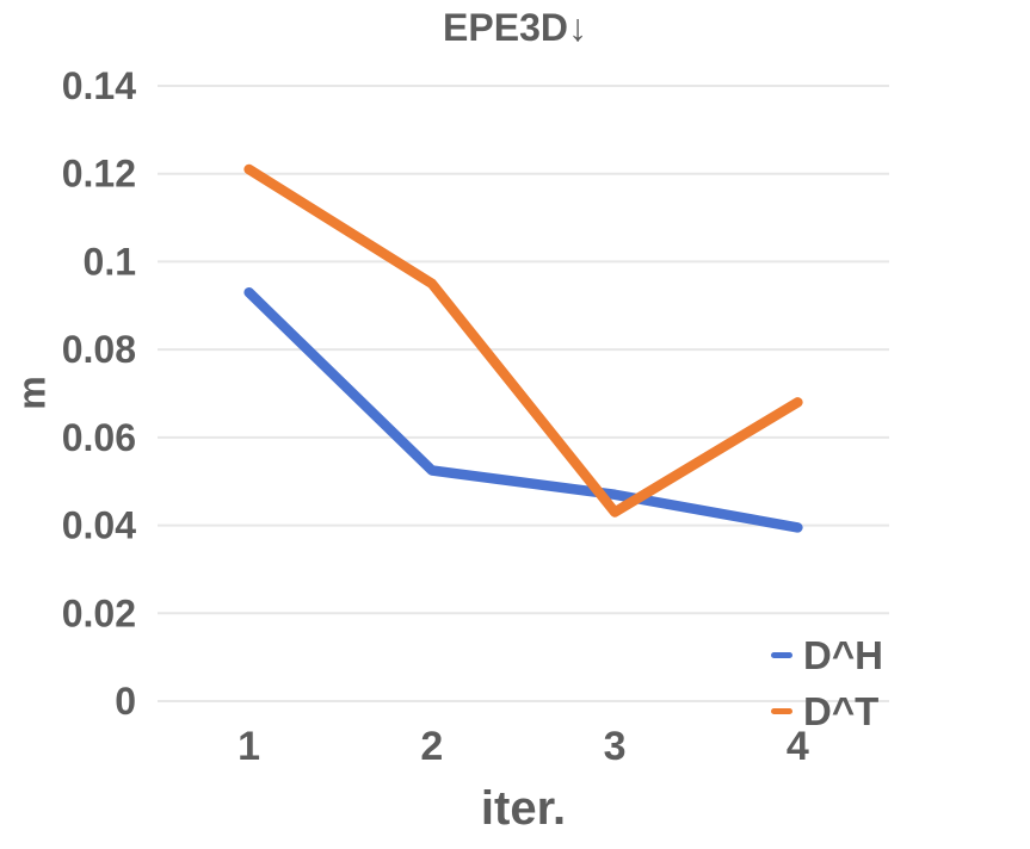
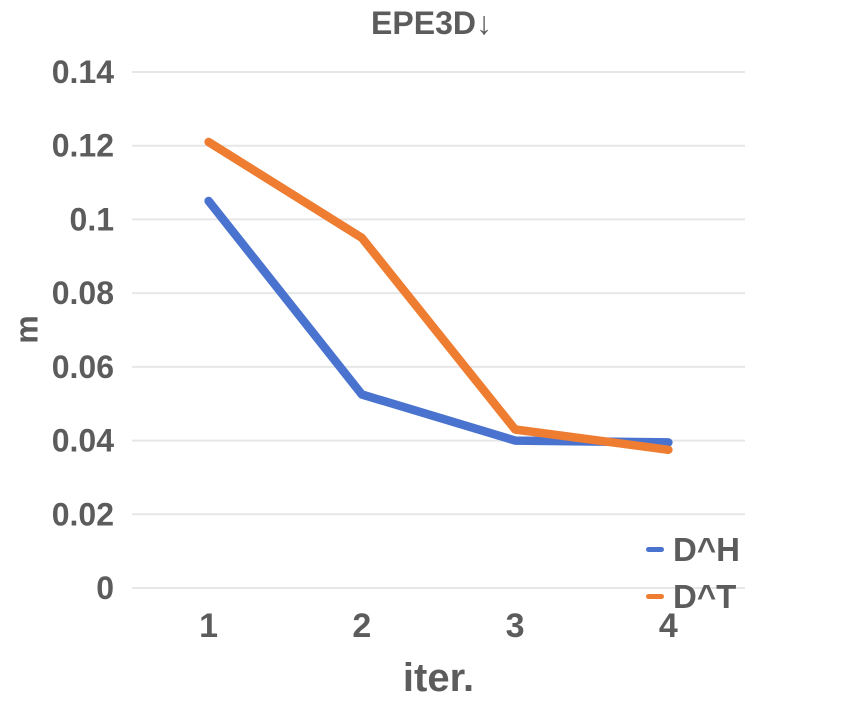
D^H/1: 0.093 -> 0.105
D^H/3: 0.047 -> 0.040
D^T/4: 0.068 -> 0.037
